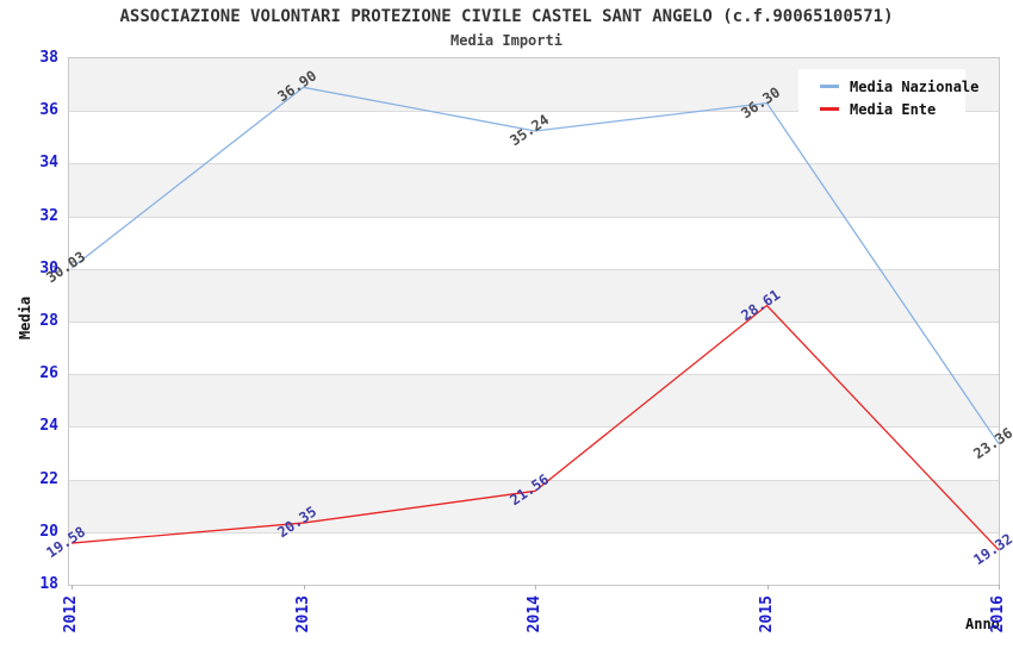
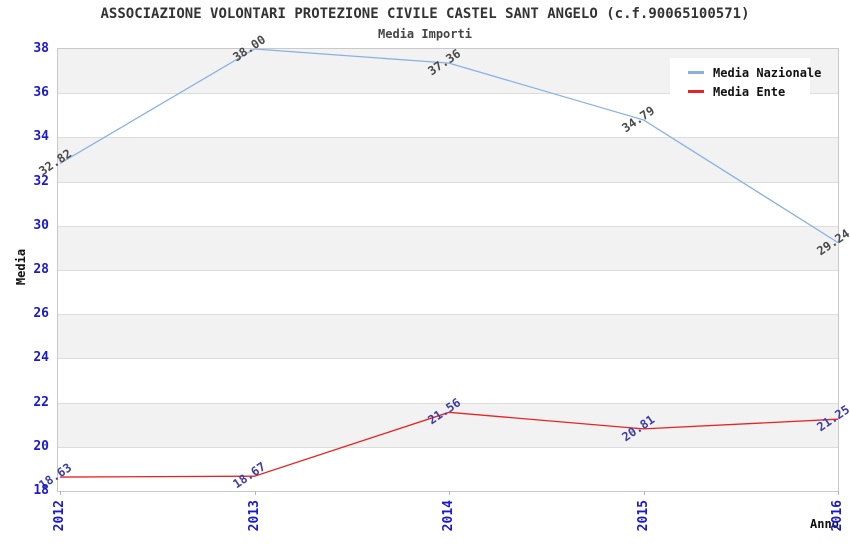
Media Nazionale/2012: 30.03 -> 32.82
Media Ente/2012: 19.58 -> 18.63
Media Nazionale/2013: 36.90 -> 38.00
Media Ente/2013: 20.35 -> 18.67
Media Nazionale/2014: 35.24 -> 37.36
Media Nazionale/2015: 36.30 -> 34.79
Media Ente/2015: 28.61 -> 20.81
Media Nazionale/2016: 23.36 -> 29.24
Media Ente/2016: 19.32 -> 21.25
